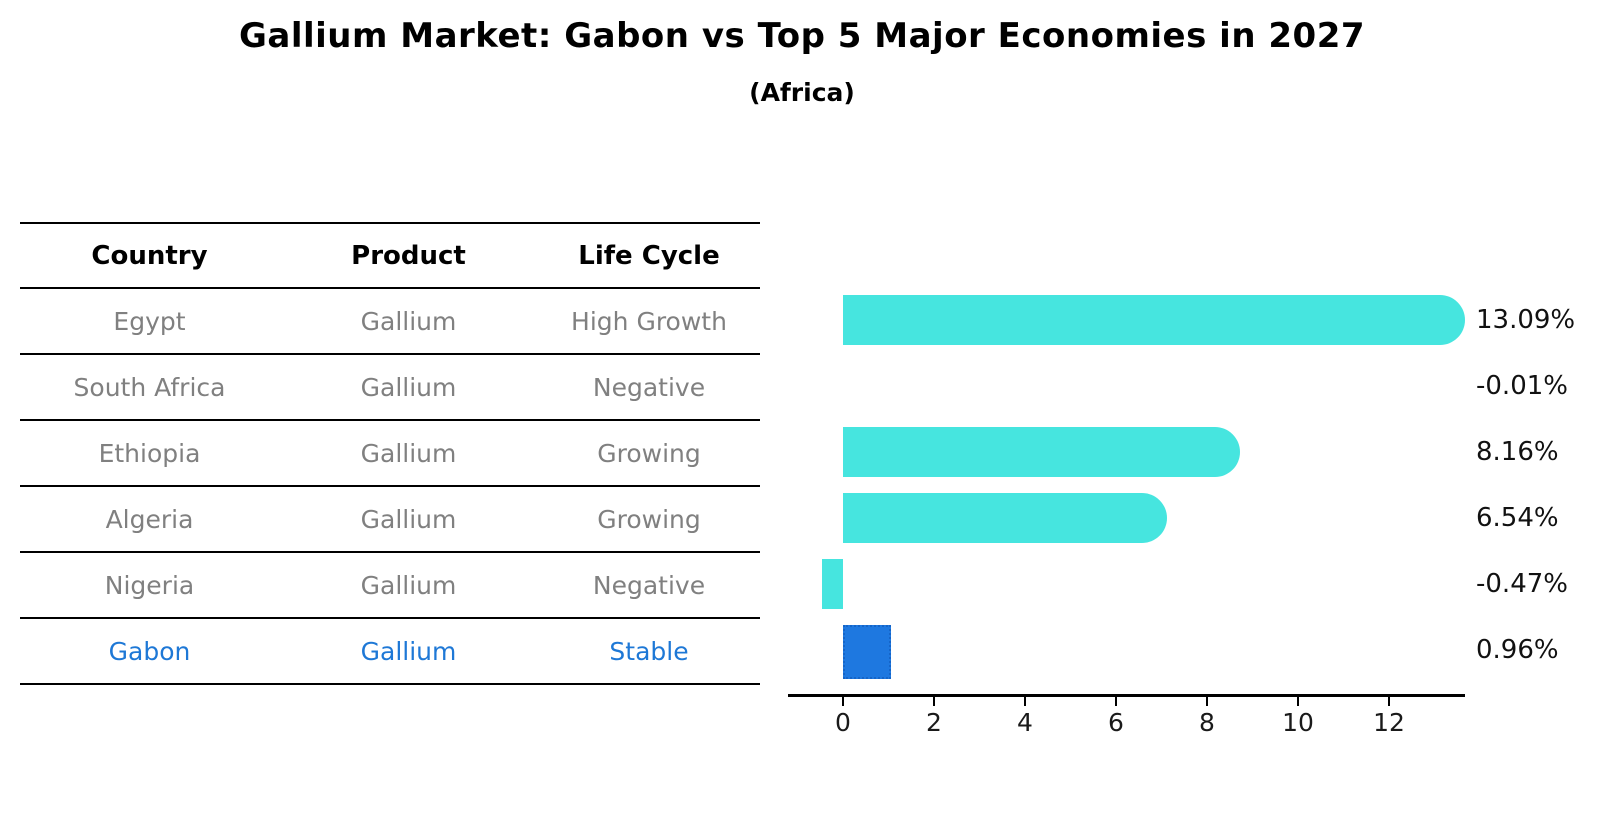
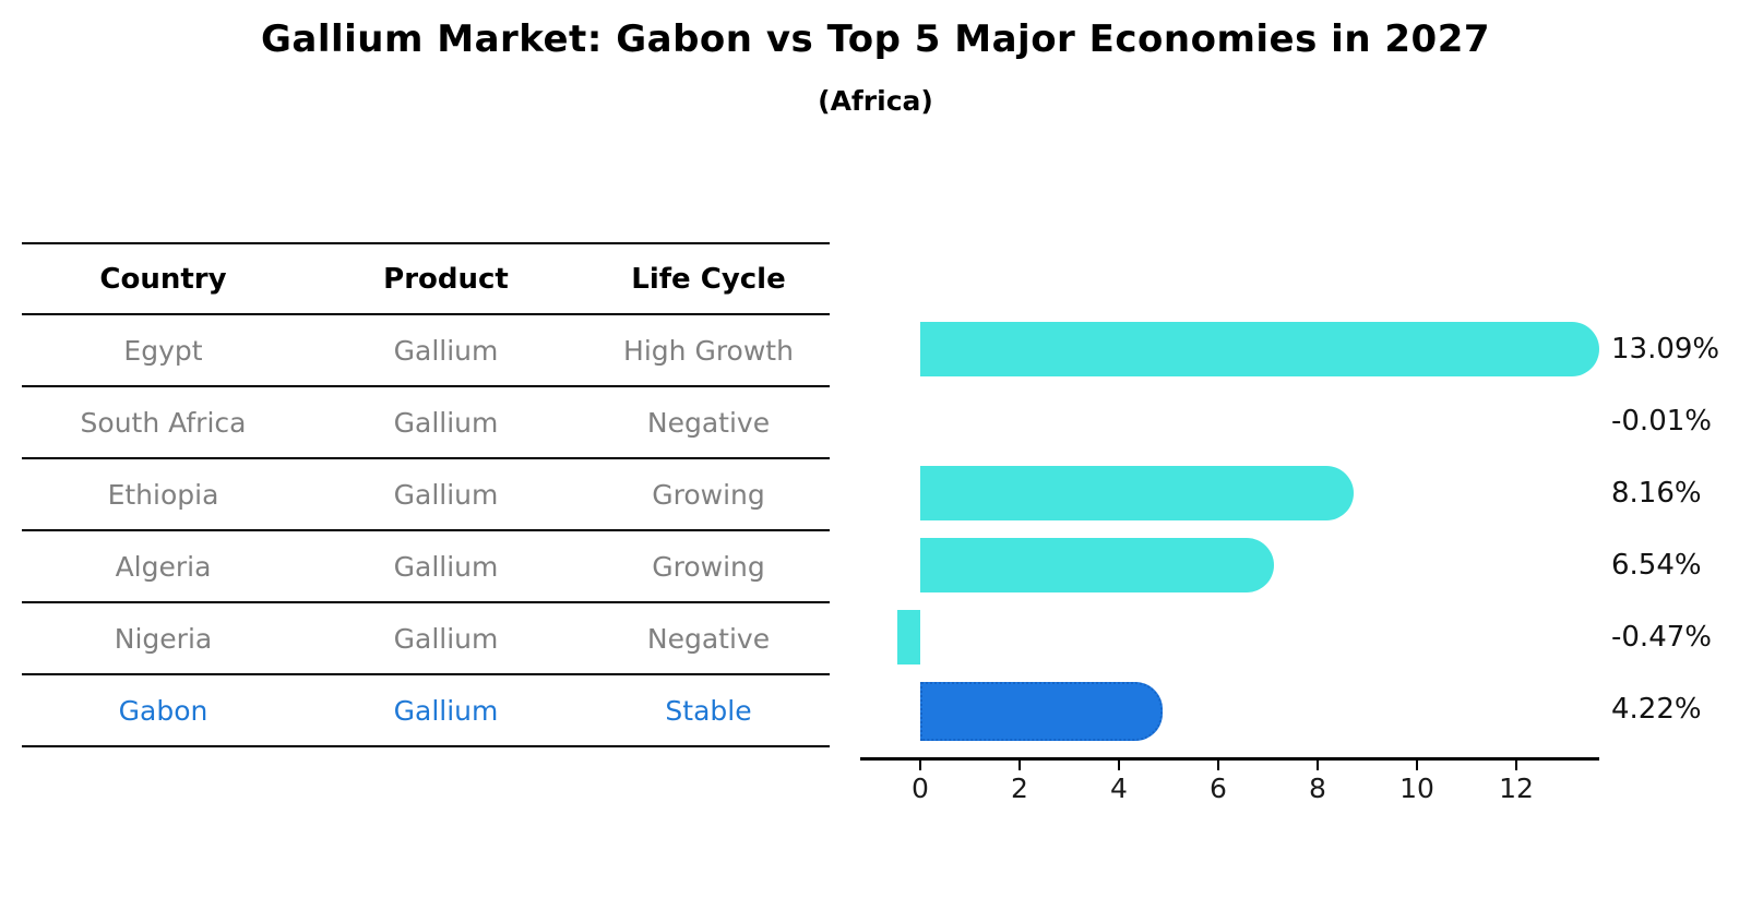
Gabon: 0.96% -> 4.22%
